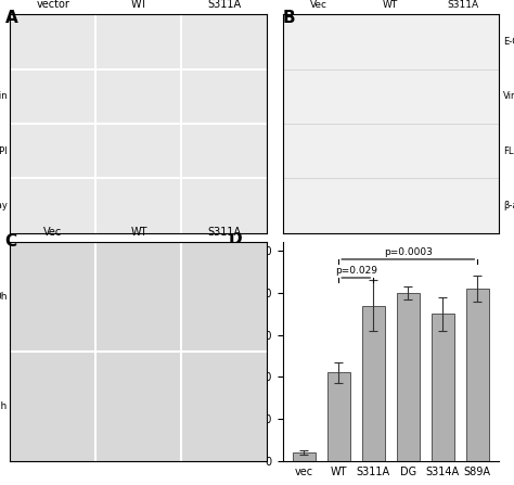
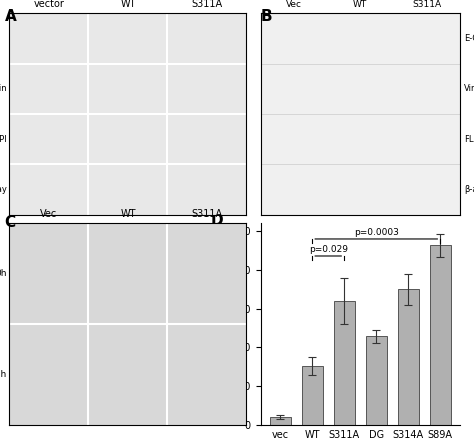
WT: 105 -> 76
S311A: 185 -> 160
DG: 200 -> 114
S89A: 205 -> 232
